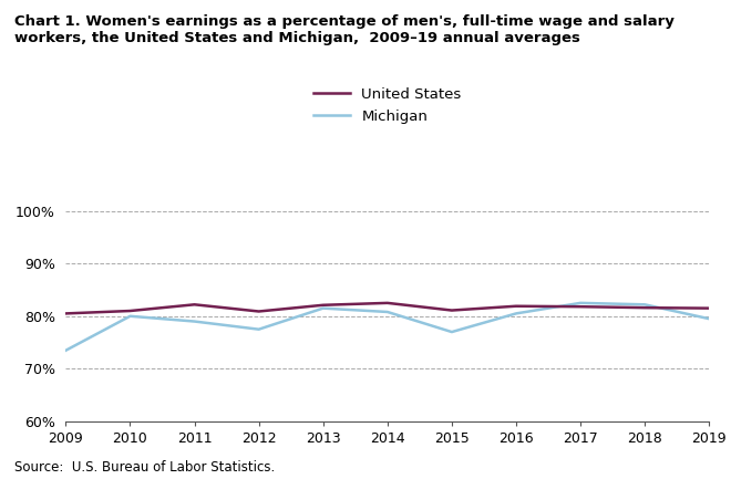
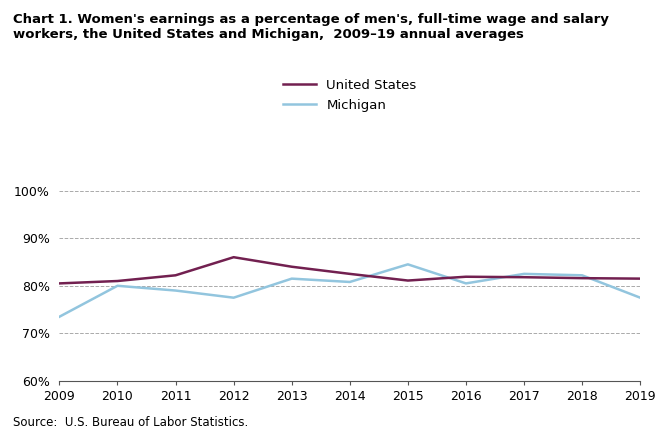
United States/2012: 80.9% -> 86.0%
United States/2013: 82.1% -> 84.0%
Michigan/2015: 77.0% -> 84.5%
Michigan/2019: 79.5% -> 77.5%
